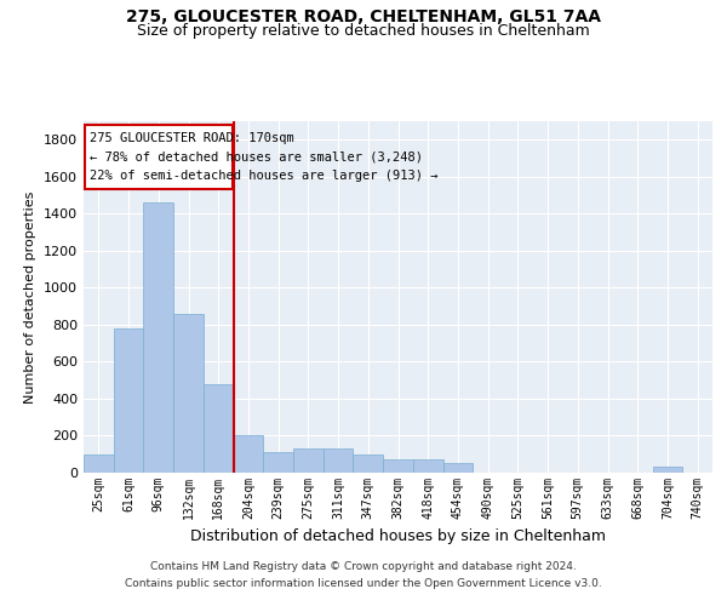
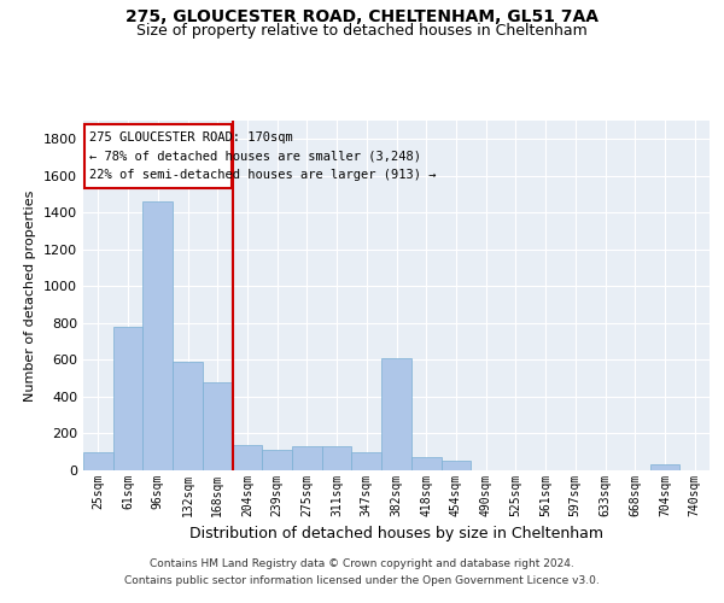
132sqm: 860 -> 590
204sqm: 200 -> 140
382sqm: 80 -> 610
